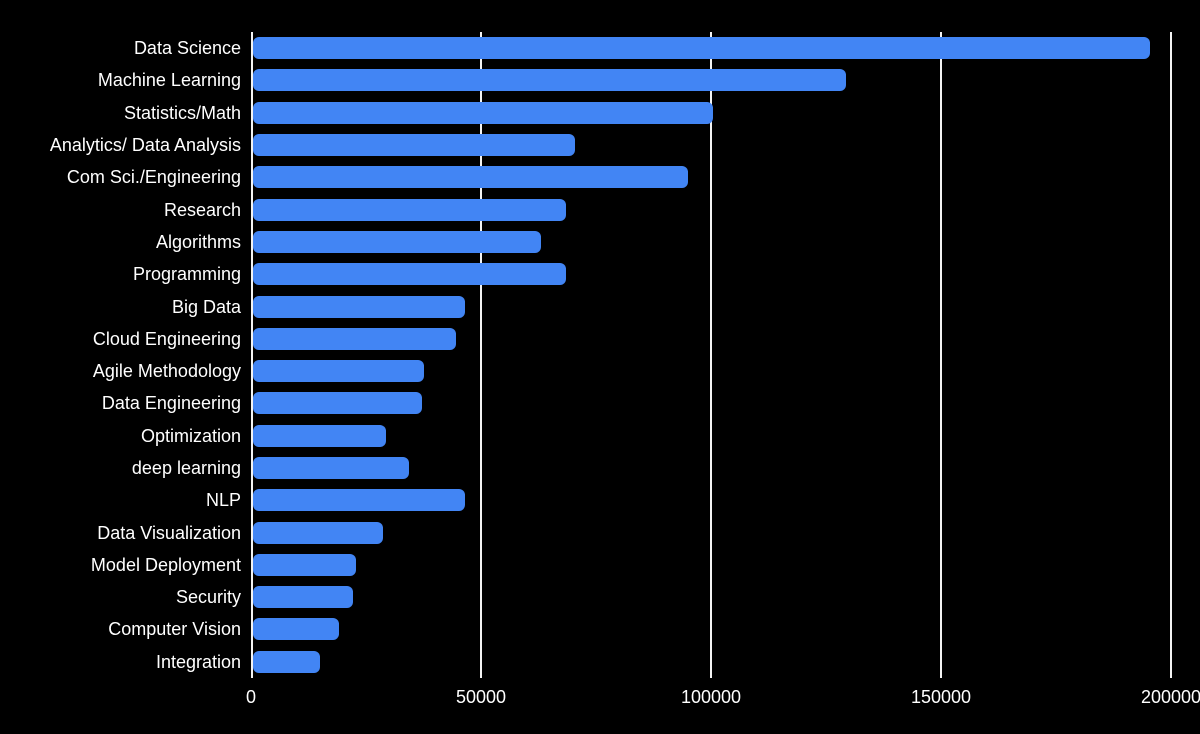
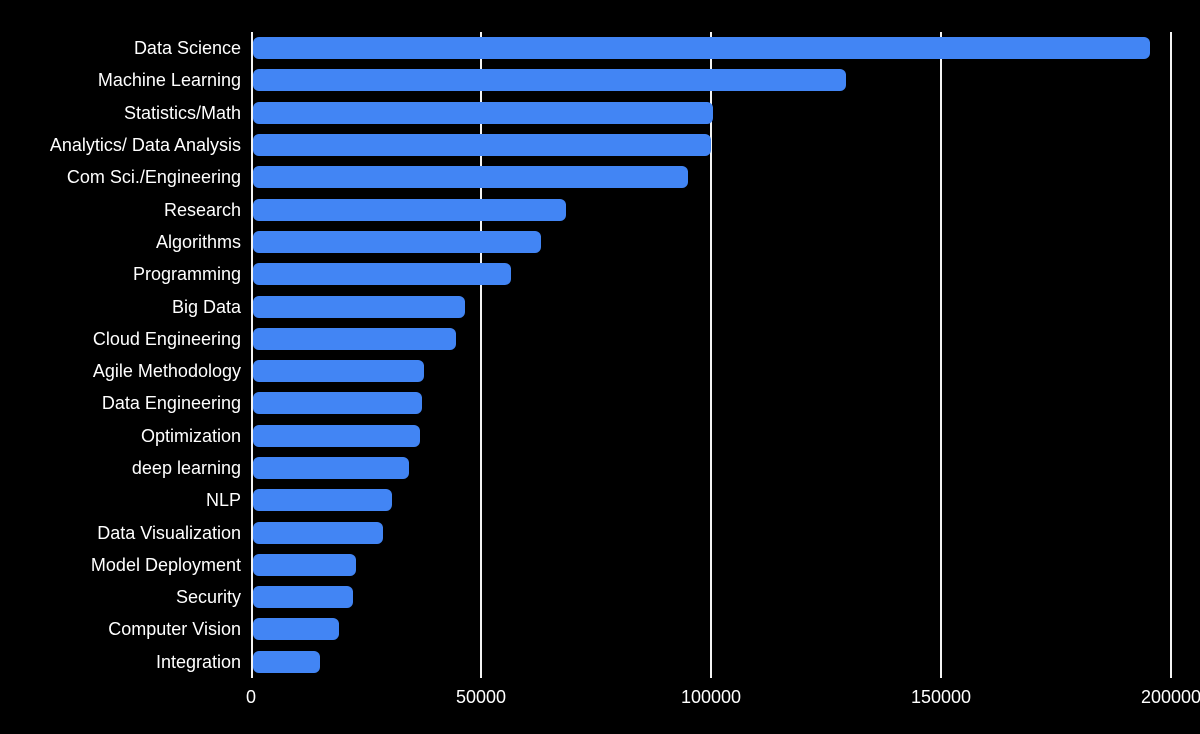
Analytics/ Data Analysis: 70000 -> 100000
Programming: 68000 -> 56000
Optimization: 29000 -> 36000
NLP: 46000 -> 30000
